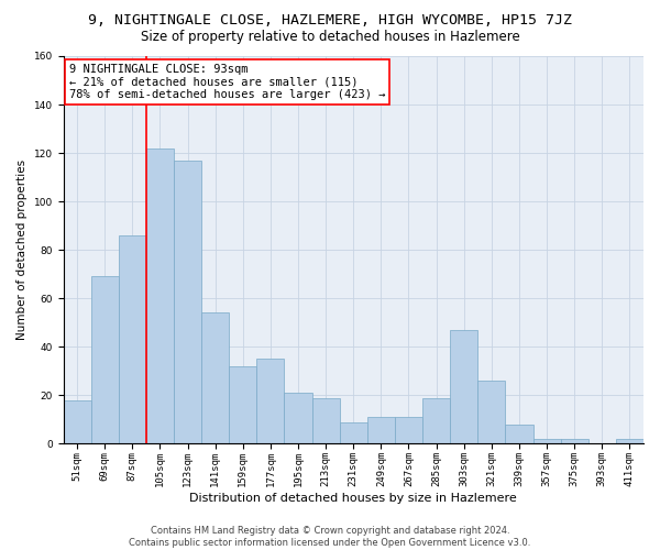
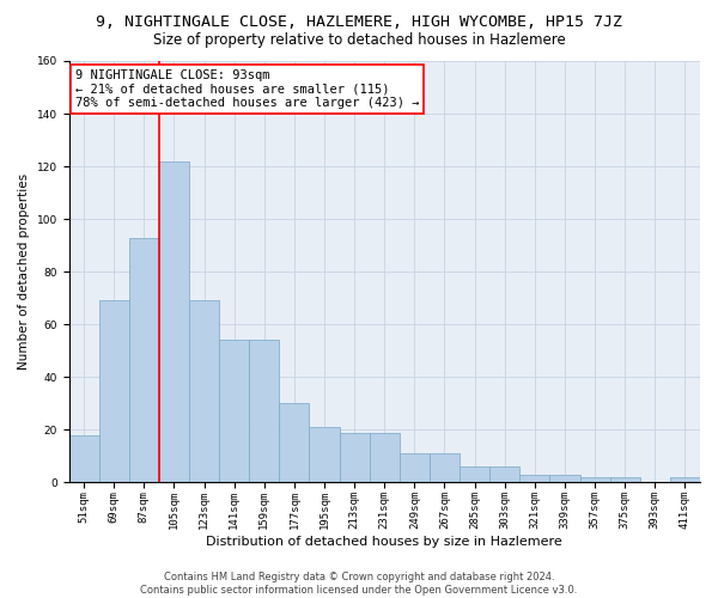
87sqm: 86 -> 93
123sqm: 117 -> 69
159sqm: 32 -> 54
177sqm: 35 -> 30
231sqm: 9 -> 19
285sqm: 19 -> 6
303sqm: 47 -> 6
321sqm: 26 -> 3
339sqm: 8 -> 3
